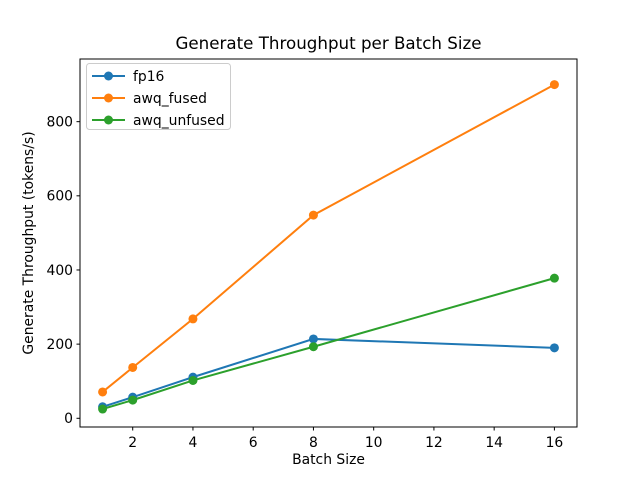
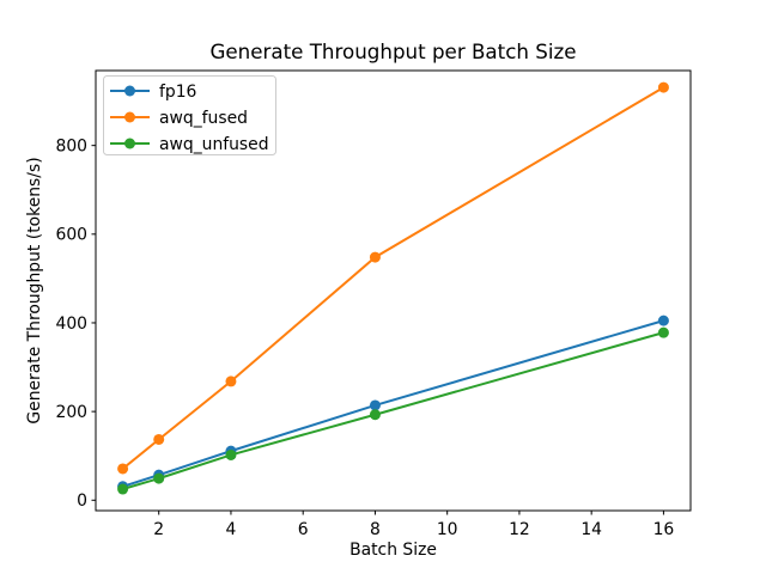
fp16/16: 190 -> 400
awq_fused/16: 900 -> 930
